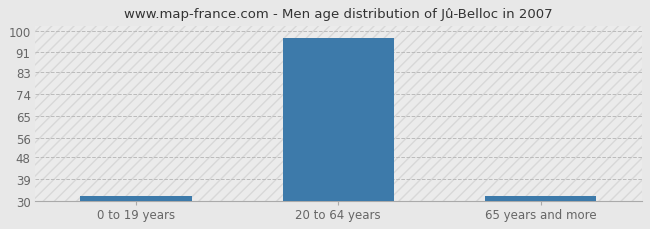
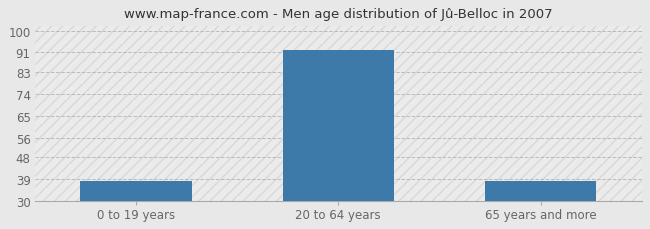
0 to 19 years: 32 -> 38
20 to 64 years: 97 -> 92
65 years and more: 32 -> 38
